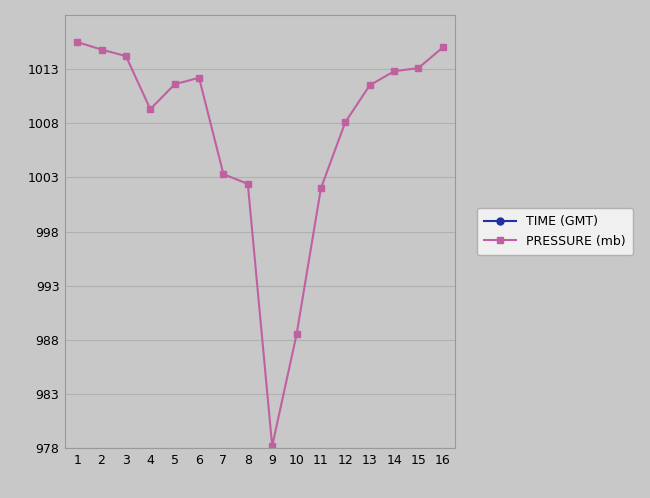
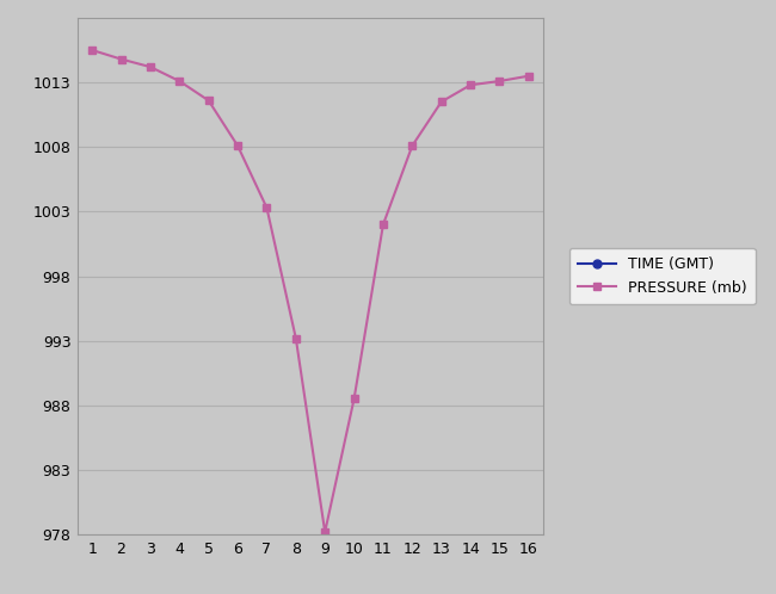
4: 1009.3 -> 1013.1
6: 1012.2 -> 1008.1
8: 1002.4 -> 993.2
16: 1015.0 -> 1013.5
